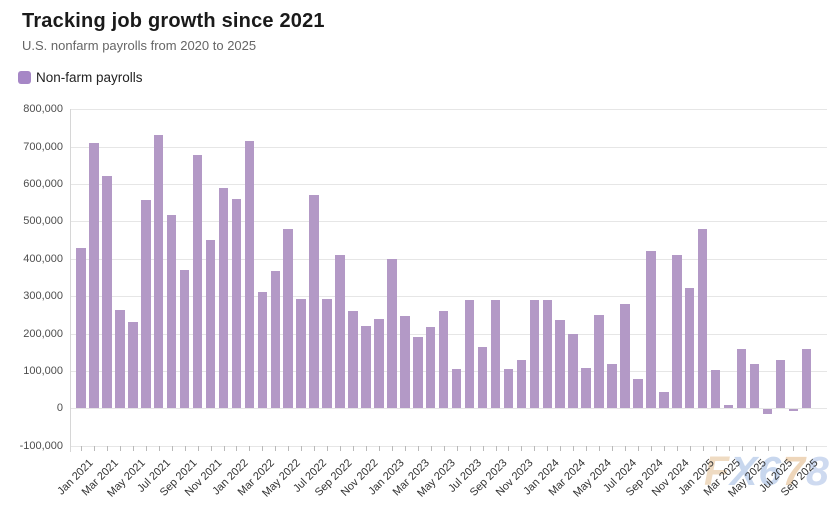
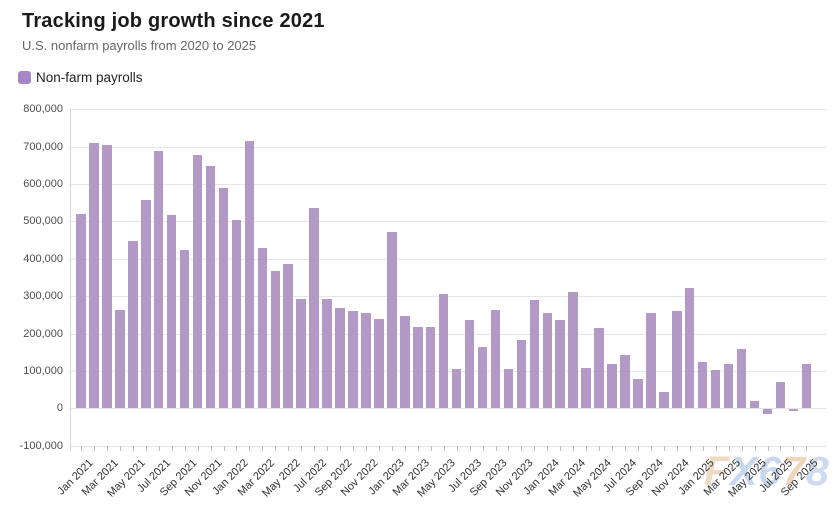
Jan 2021: 430000 -> 520000
Mar 2021: 620000 -> 700000
May 2021: 230000 -> 450000
Jul 2021: 730000 -> 690000
Sep 2021: 370000 -> 420000
Nov 2021: 450000 -> 650000
Jan 2022: 560000 -> 500000
Mar 2022: 310000 -> 430000
May 2022: 480000 -> 390000
Jul 2022: 570000 -> 540000
Sep 2022: 410000 -> 270000
Nov 2022: 220000 -> 260000
Jan 2023: 400000 -> 470000
Mar 2023: 190000 -> 220000
May 2023: 260000 -> 310000
Jul 2023: 290000 -> 240000
Sep 2023: 290000 -> 260000
Nov 2023: 130000 -> 180000
Jan 2024: 290000 -> 260000
Mar 2024: 200000 -> 310000
May 2024: 250000 -> 220000
Jul 2024: 280000 -> 140000
Sep 2024: 420000 -> 260000
Nov 2024: 410000 -> 260000
Jan 2025: 480000 -> 120000
Mar 2025: 10000 -> 120000
May 2025: 120000 -> 20000
Jul 2025: 130000 -> 70000
Sep 2025: 160000 -> 120000
